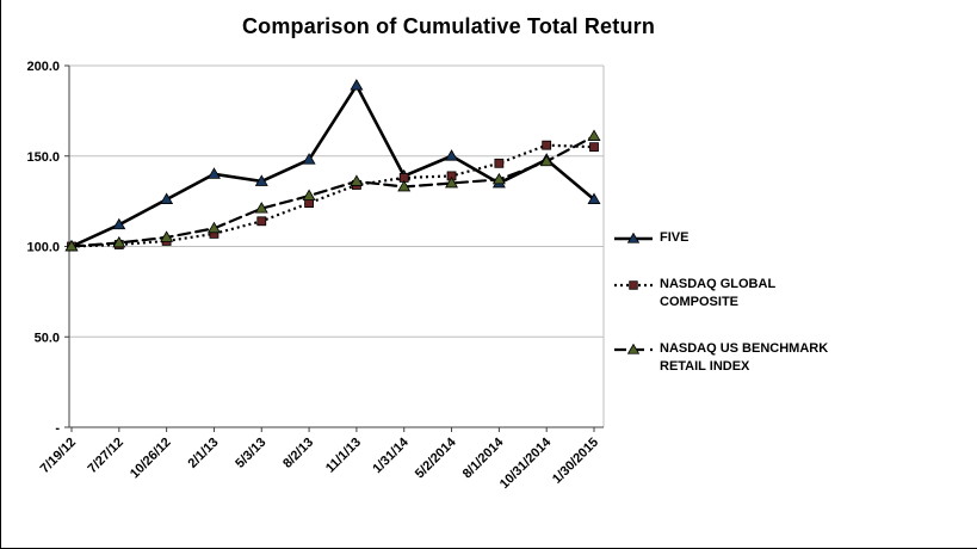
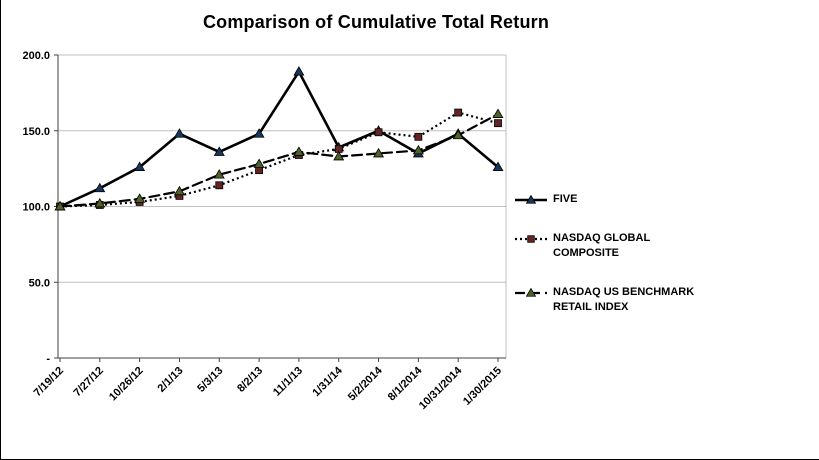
FIVE/2/1/13: 140 -> 148
NASDAQ GLOBAL COMPOSITE/5/2/2014: 139 -> 149
NASDAQ GLOBAL COMPOSITE/10/31/2014: 156 -> 162
